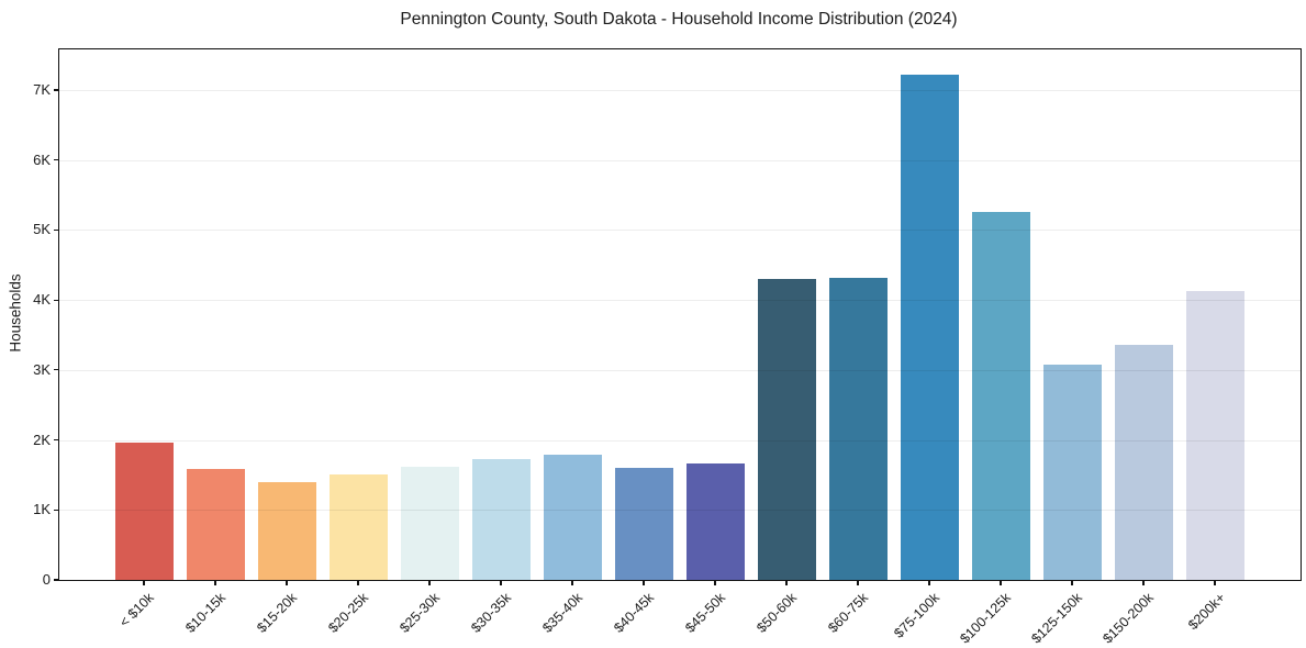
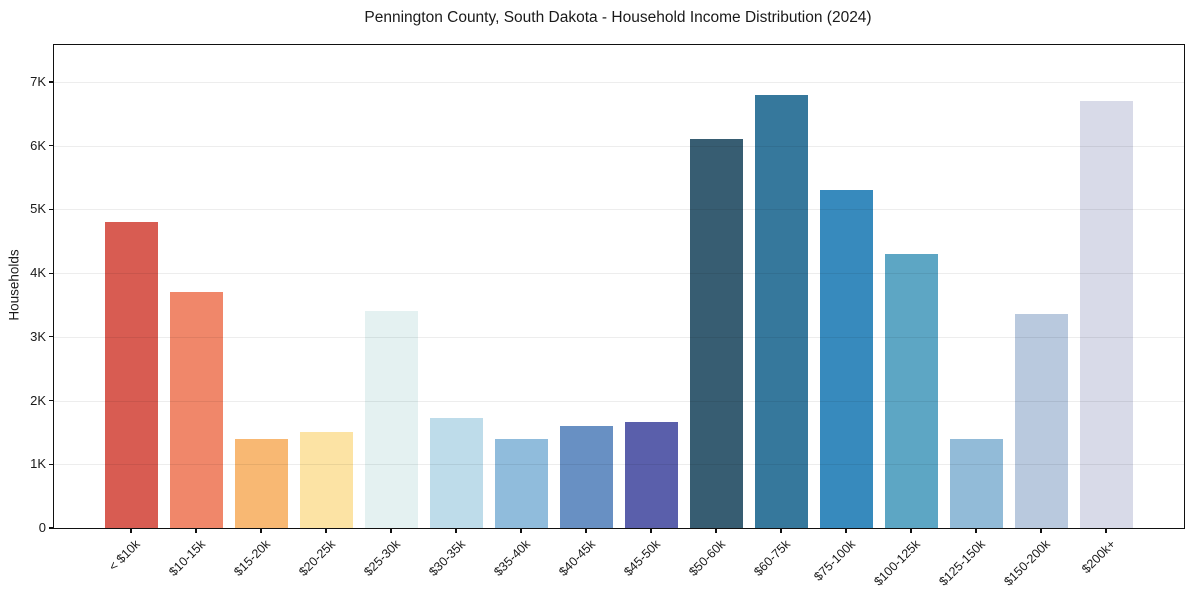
< $10k: 2.0K -> 4.8K
$10-15k: 1.6K -> 3.7K
$25-30k: 1.6K -> 3.4K
$35-40k: 1.8K -> 1.4K
$50-60k: 4.3K -> 6.1K
$60-75k: 4.3K -> 6.8K
$75-100k: 7.2K -> 5.3K
$100-125k: 5.3K -> 4.3K
$125-150k: 3.1K -> 1.4K
$200k+: 4.1K -> 6.7K
